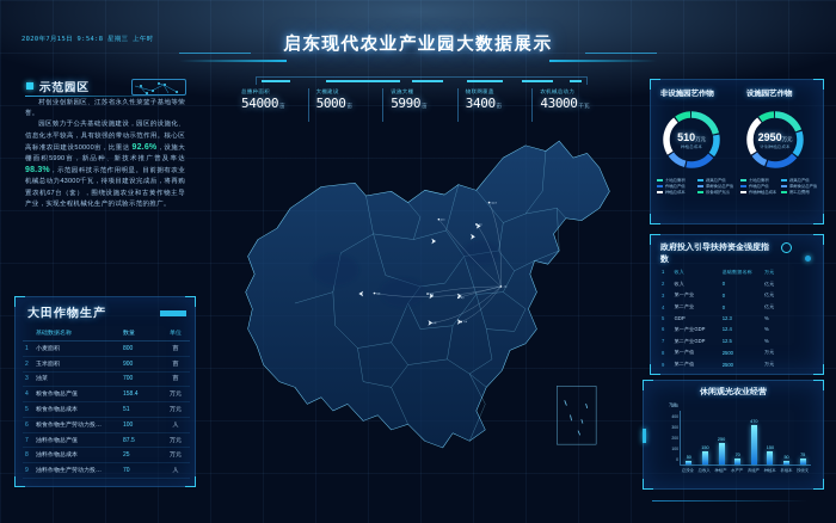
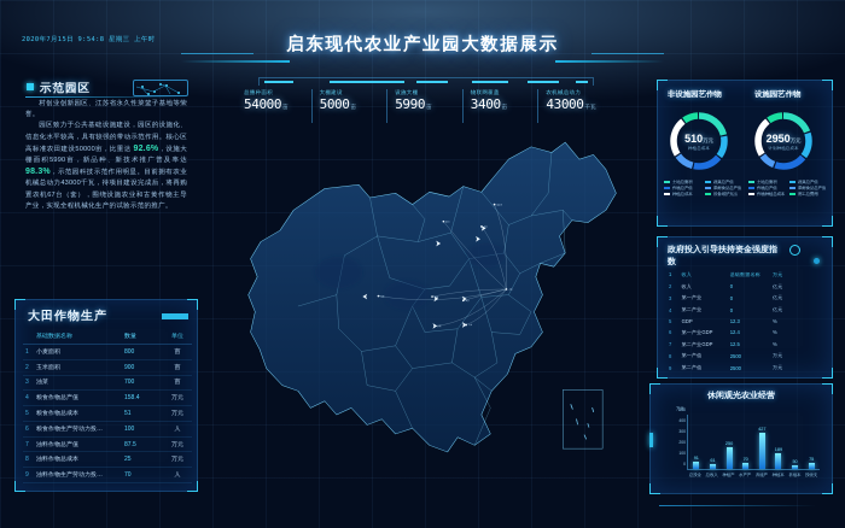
总投金: 50 -> 91
总收入: 150 -> 61
养殖产: 470 -> 427
种植本: 150 -> 189
